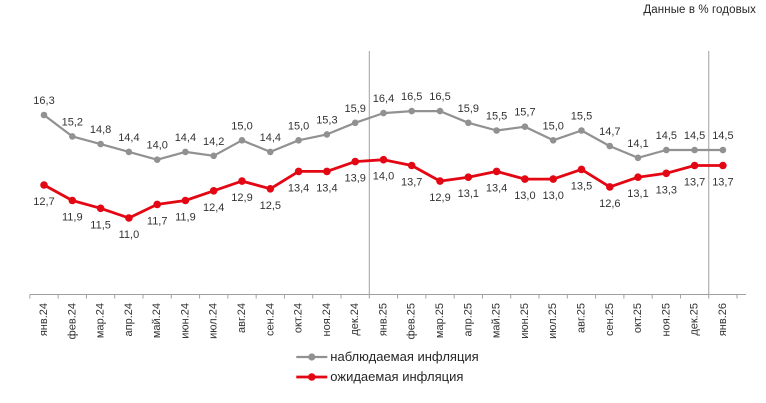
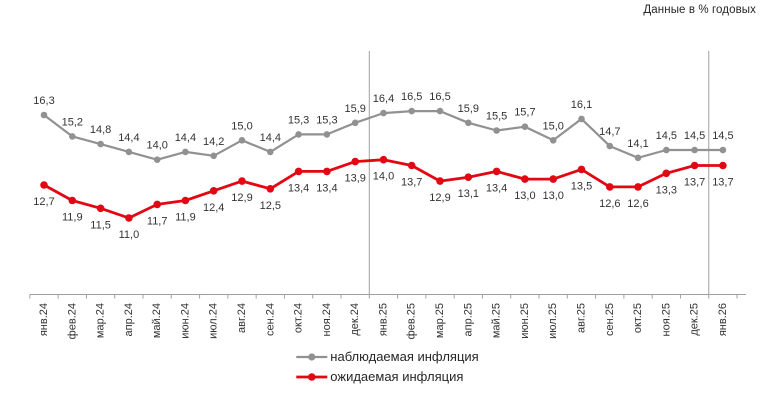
наблюдаемая инфляция/окт.24: 15,0 -> 15,3
наблюдаемая инфляция/авг.25: 15,5 -> 16,1
ожидаемая инфляция/окт.25: 13,1 -> 12,6
